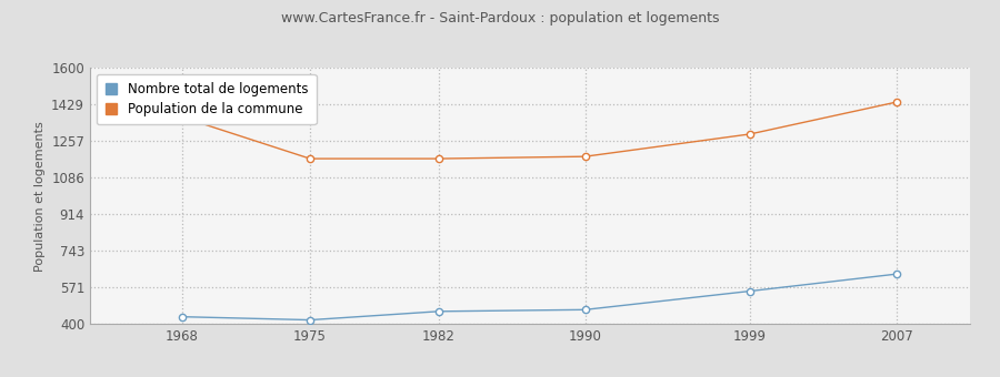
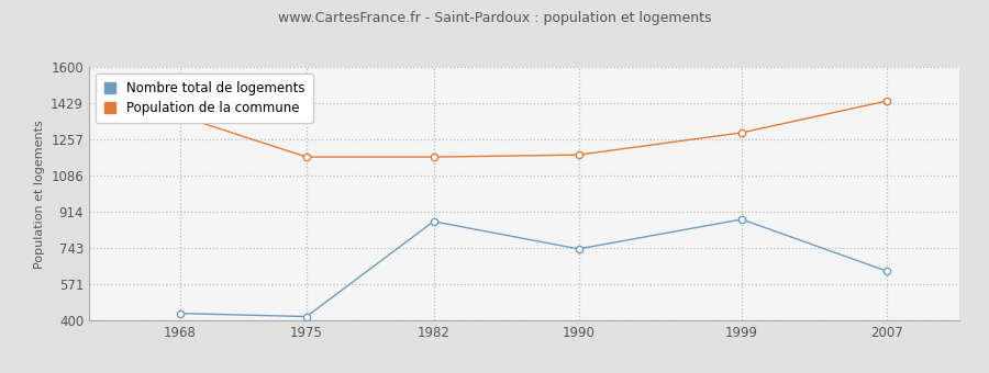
Nombre total de logements/1982: 460 -> 870
Nombre total de logements/1990: 470 -> 740
Nombre total de logements/1999: 560 -> 880
